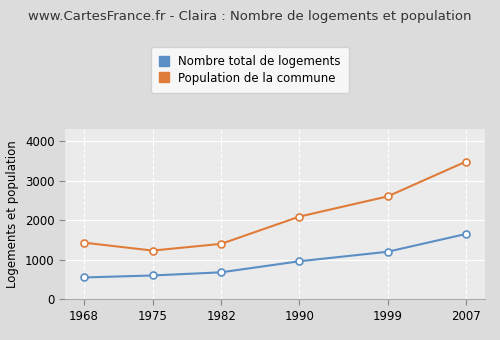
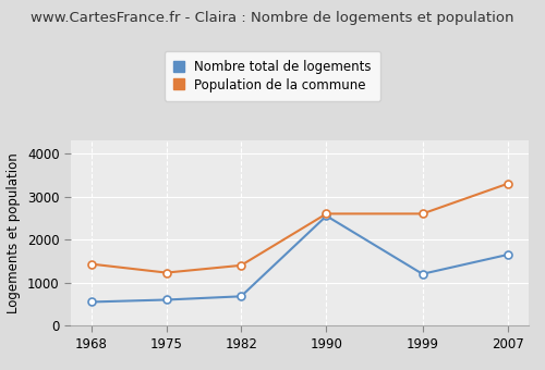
Nombre total de logements/1990: 960 -> 2550
Population de la commune/1990: 2090 -> 2600
Population de la commune/2007: 3480 -> 3300
